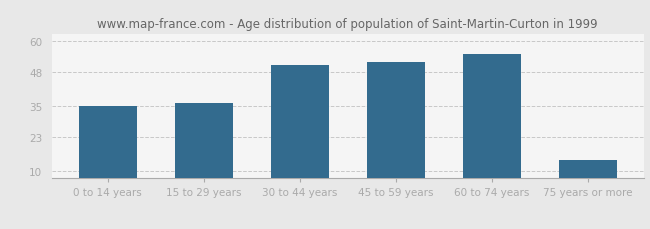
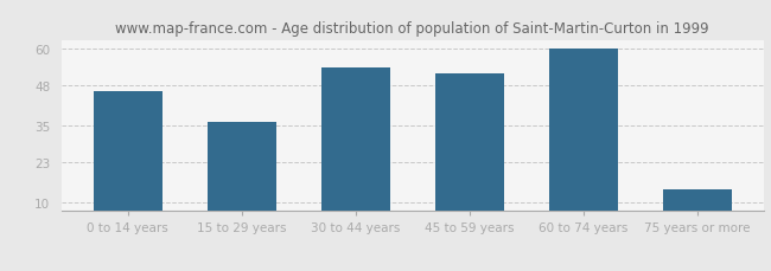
0 to 14 years: 35 -> 46
30 to 44 years: 51 -> 54
60 to 74 years: 55 -> 60
